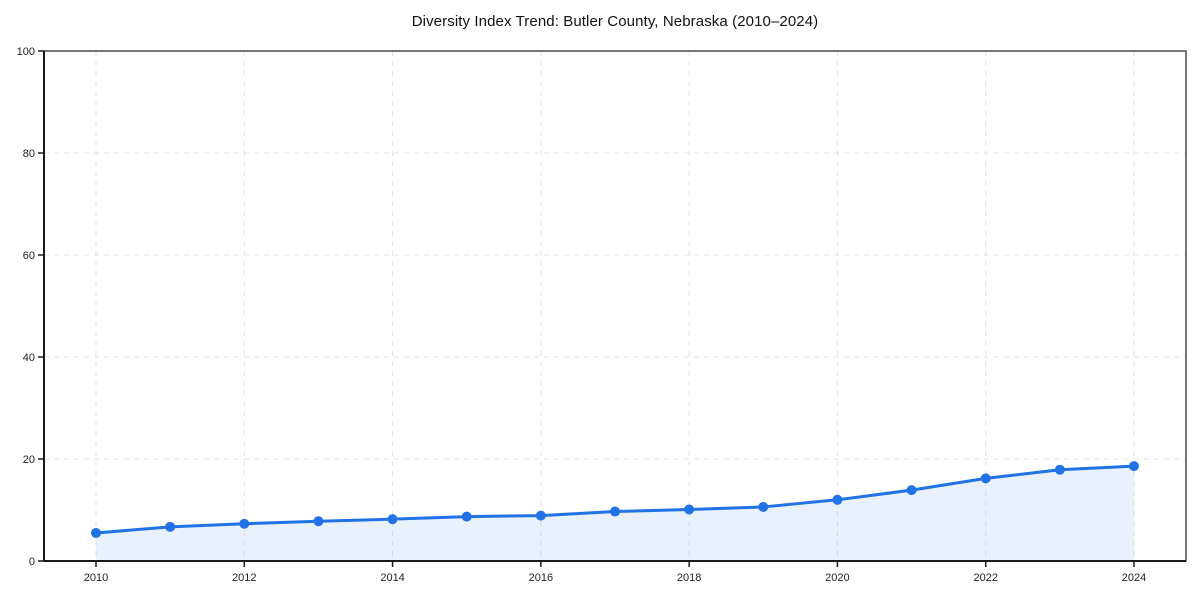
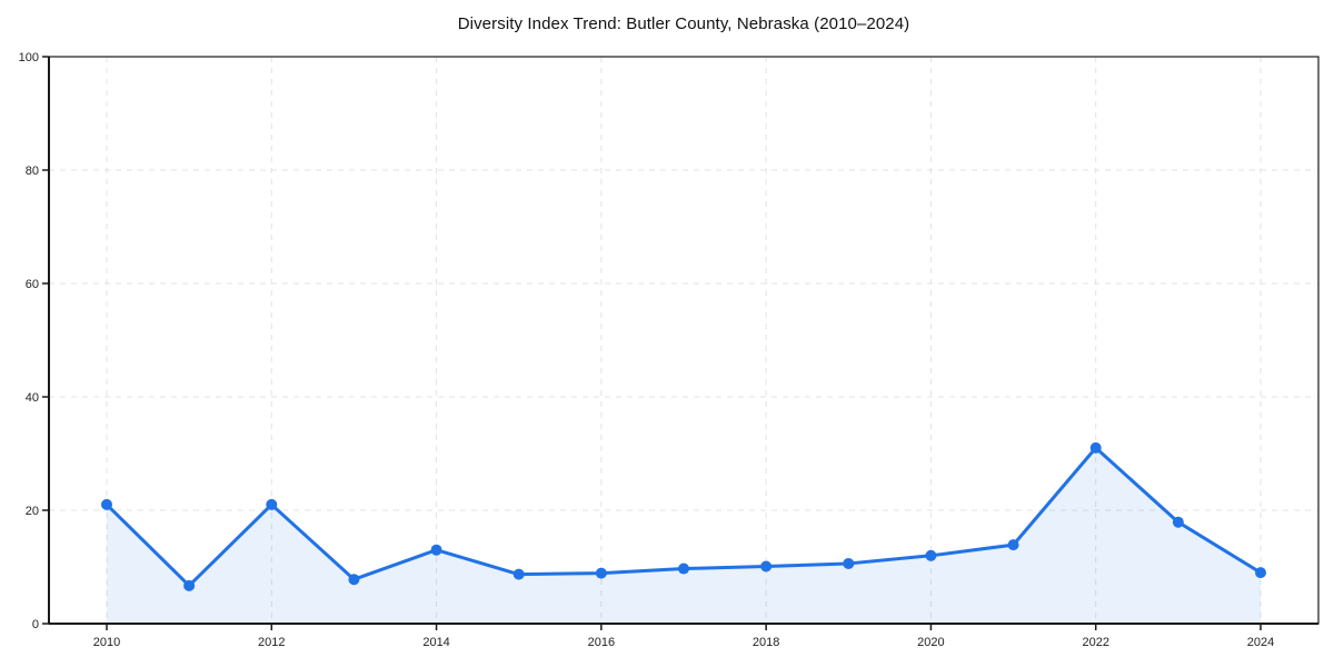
2010: 6 -> 21
2012: 7 -> 21
2014: 8 -> 13
2022: 16 -> 31
2024: 19 -> 9
